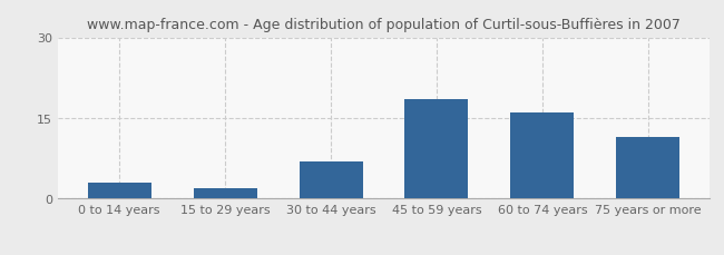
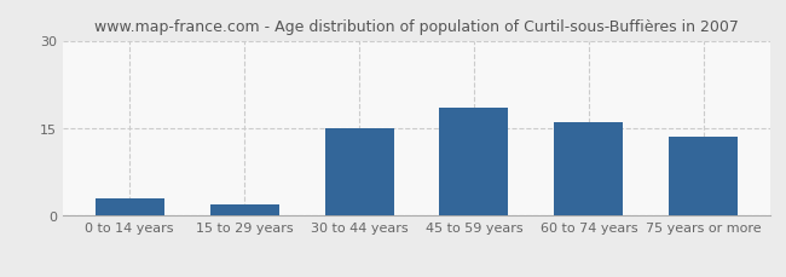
30 to 44 years: 7.0 -> 15.0
75 years or more: 11.5 -> 13.5
